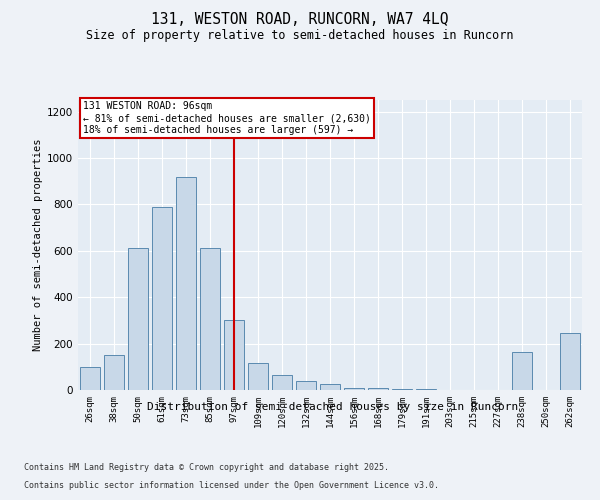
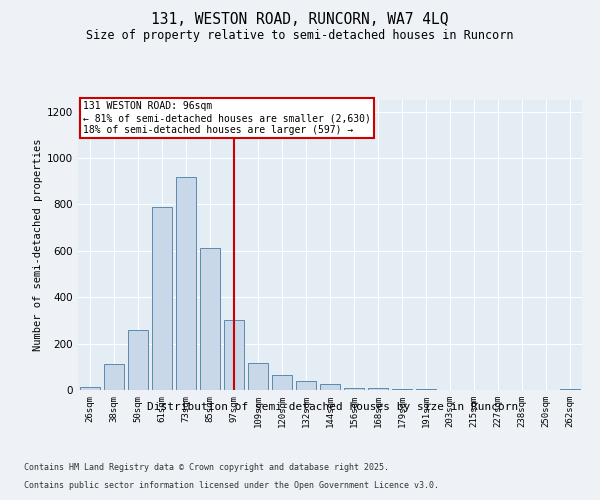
26sqm: 100 -> 15
38sqm: 150 -> 110
50sqm: 610 -> 260
238sqm: 165 -> 1
262sqm: 245 -> 3
